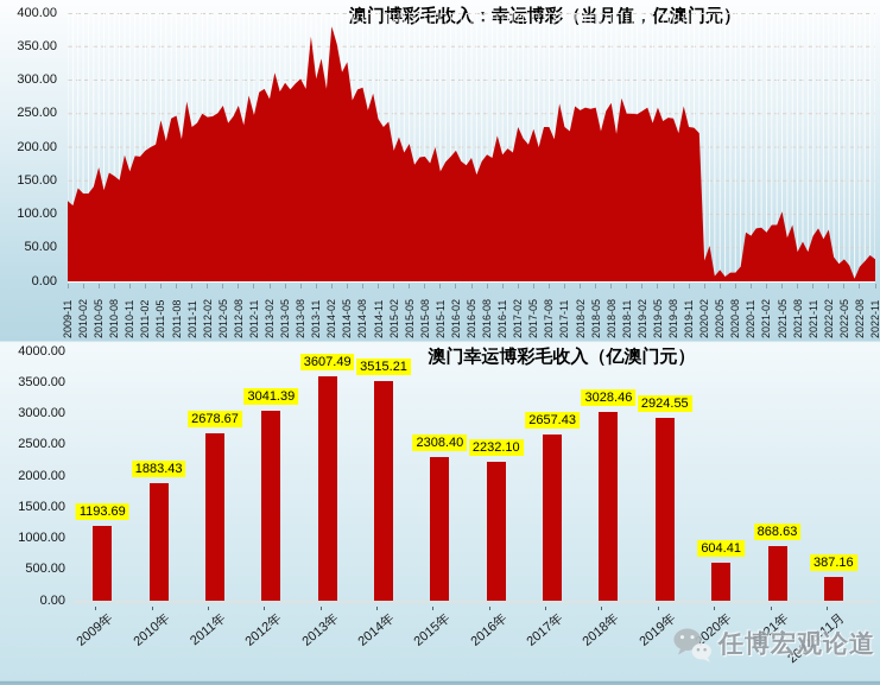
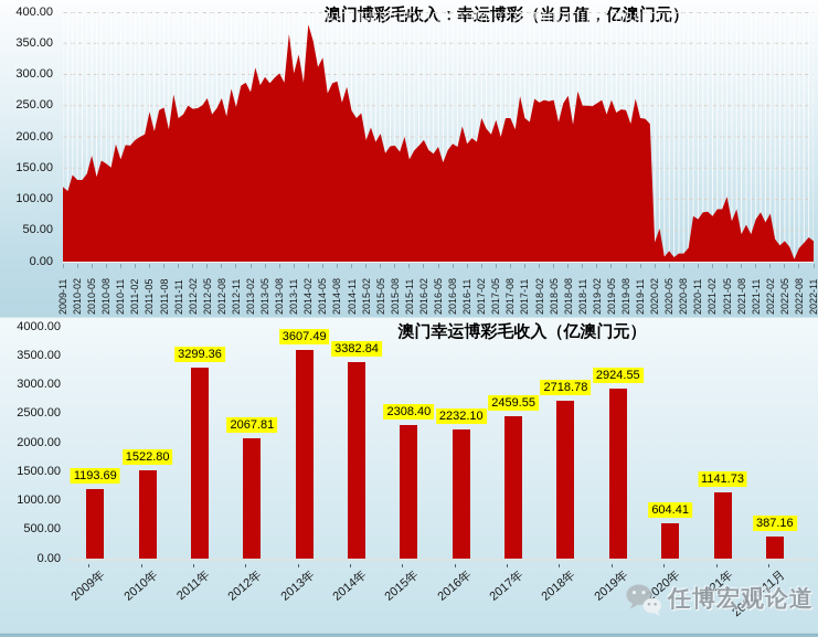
澳门幸运博彩毛收入（亿澳门元）/2010年: 1883.43 -> 1522.80
澳门幸运博彩毛收入（亿澳门元）/2011年: 2678.67 -> 3299.36
澳门幸运博彩毛收入（亿澳门元）/2012年: 3041.39 -> 2067.81
澳门幸运博彩毛收入（亿澳门元）/2014年: 3515.21 -> 3382.84
澳门幸运博彩毛收入（亿澳门元）/2017年: 2657.43 -> 2459.55
澳门幸运博彩毛收入（亿澳门元）/2018年: 3028.46 -> 2718.78
澳门幸运博彩毛收入（亿澳门元）/2021年: 868.63 -> 1141.73
